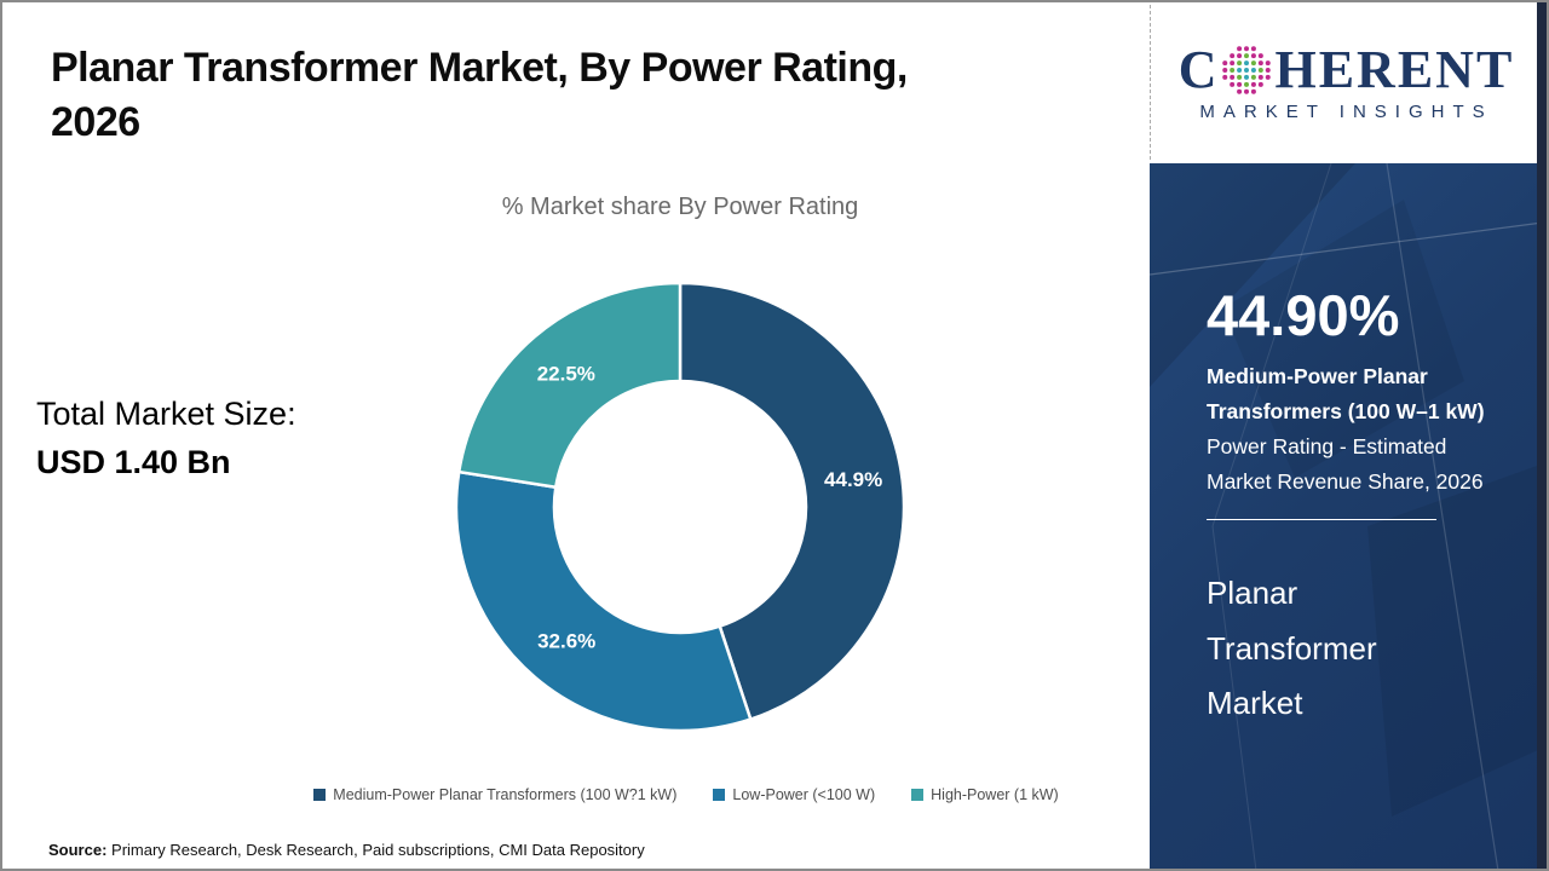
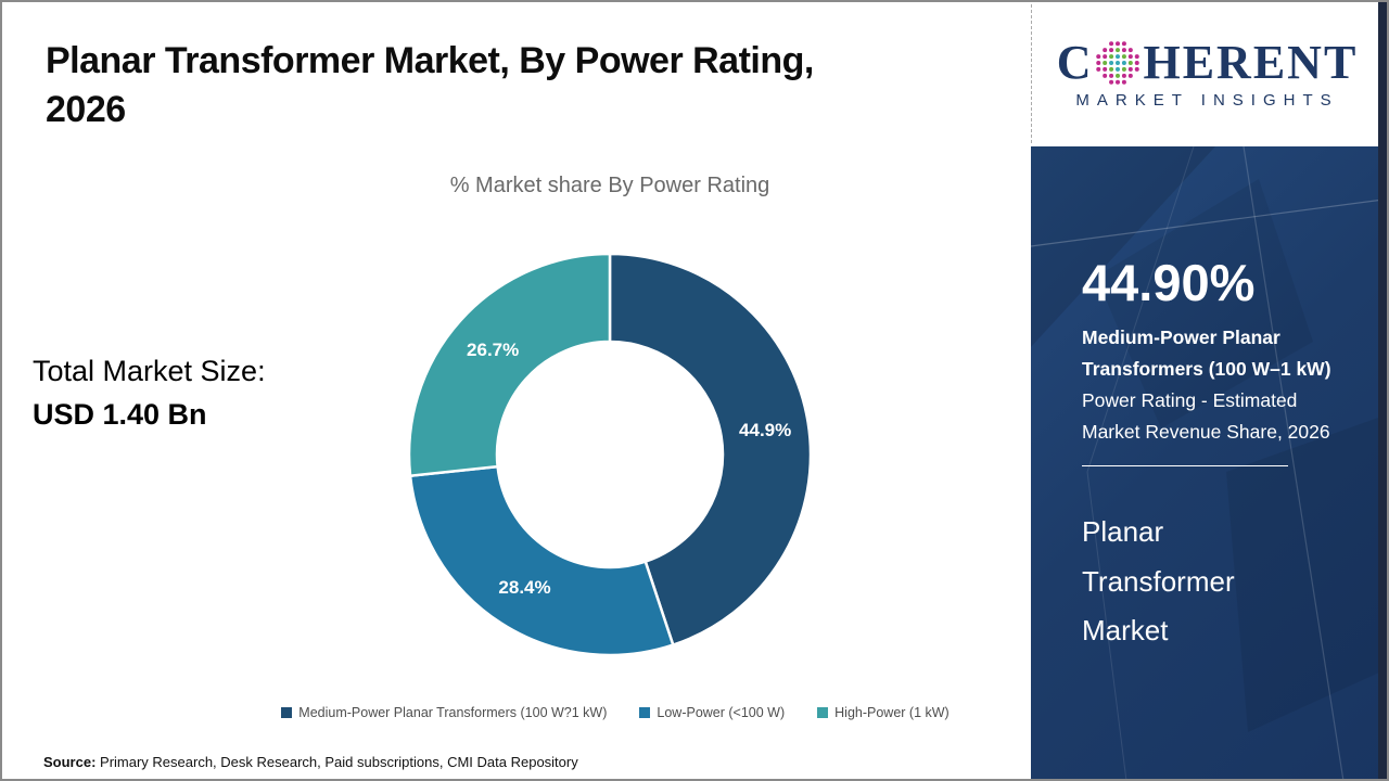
Low-Power (<100 W): 32.6% -> 28.4%
High-Power (1 kW): 22.5% -> 26.7%
